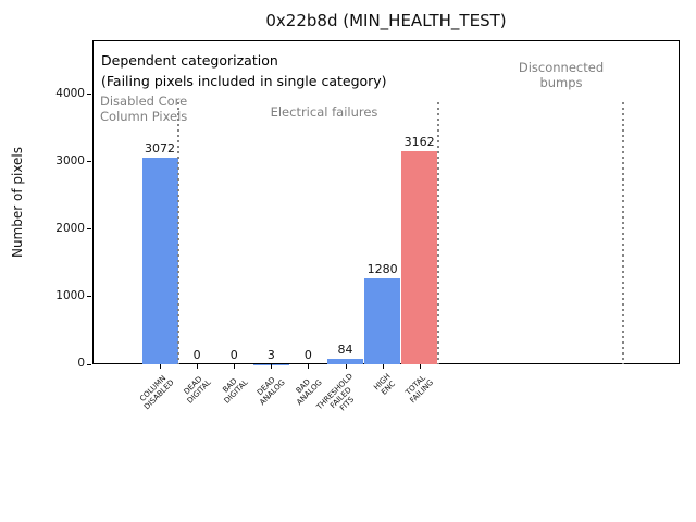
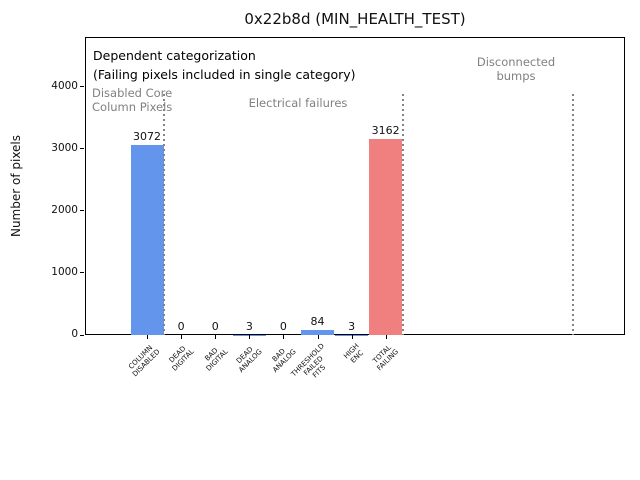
HIGH ENC: 1280 -> 3
